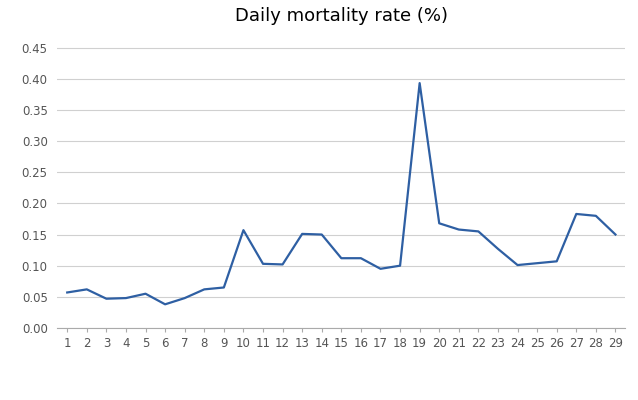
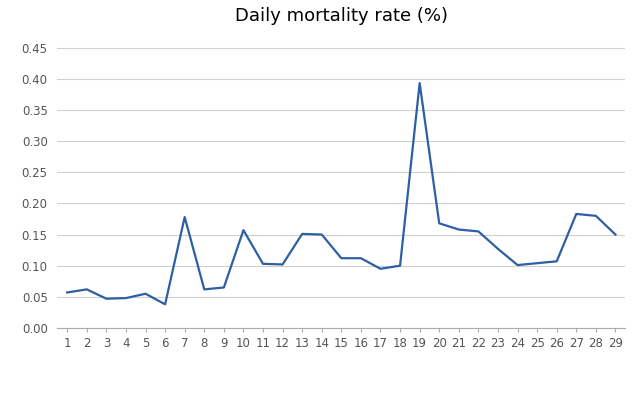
7: 0.048 -> 0.178
